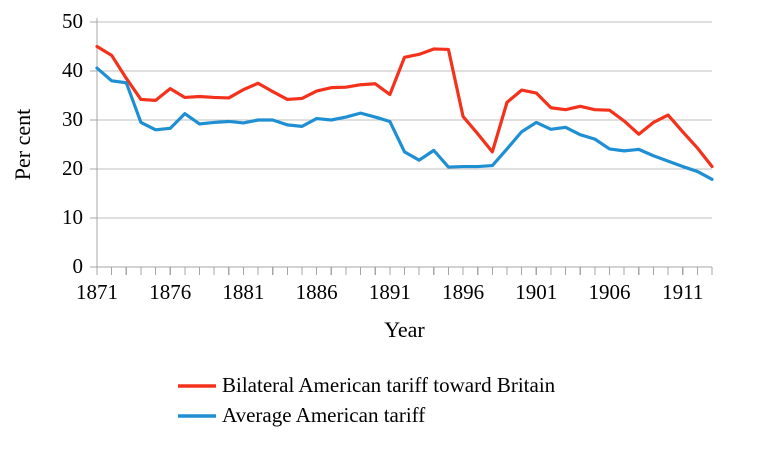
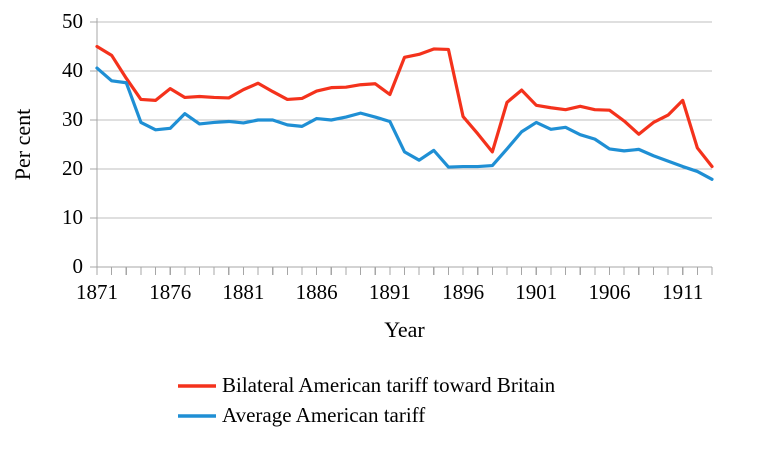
Bilateral American tariff toward Britain/1901: 36 -> 33
Bilateral American tariff toward Britain/1911: 28 -> 34
